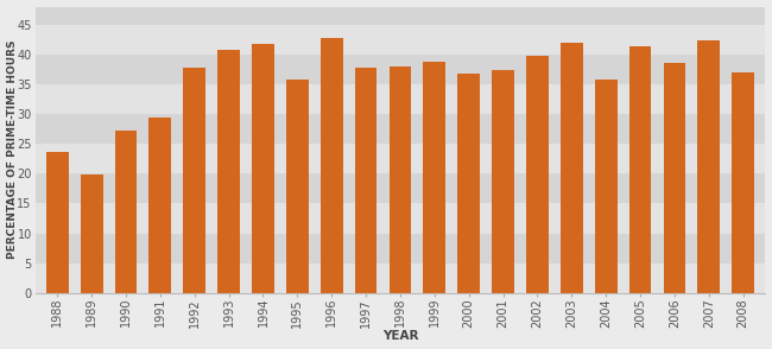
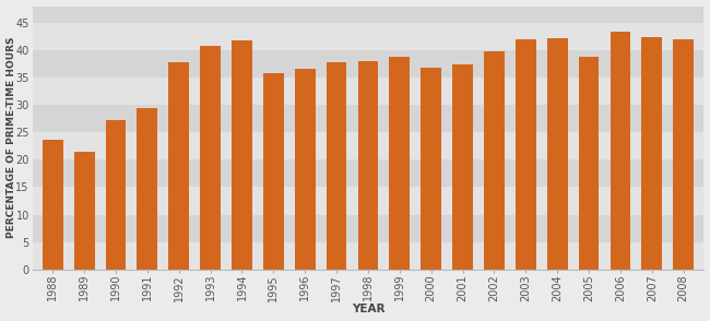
1989: 19.8 -> 21.5
1996: 42.8 -> 36.5
2004: 35.8 -> 42.2
2005: 41.4 -> 38.7
2006: 38.6 -> 43.3
2008: 37.0 -> 41.9
